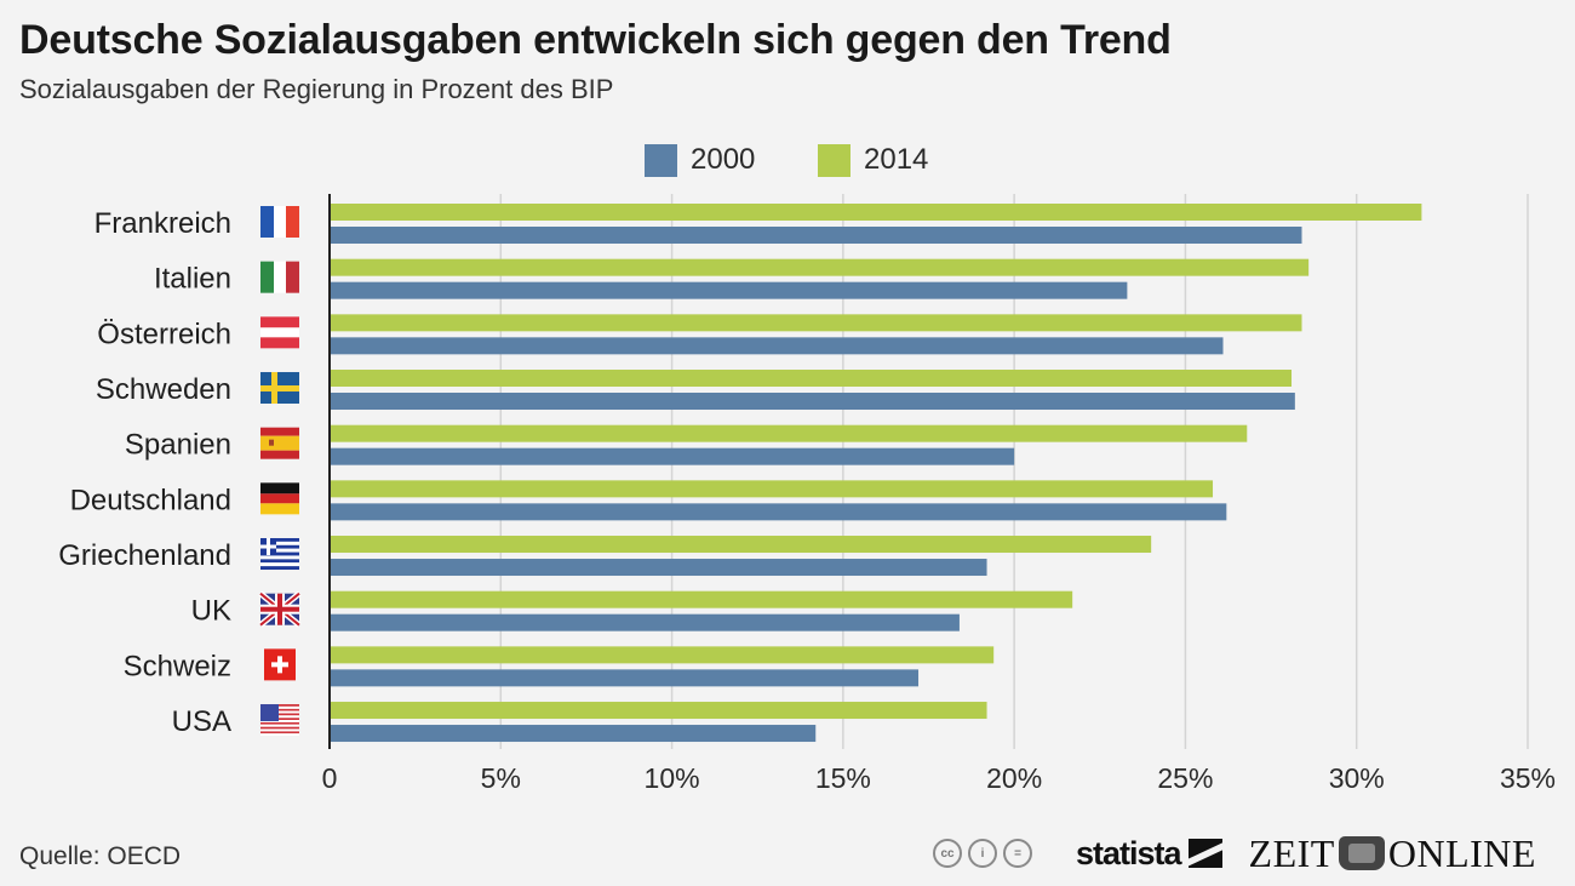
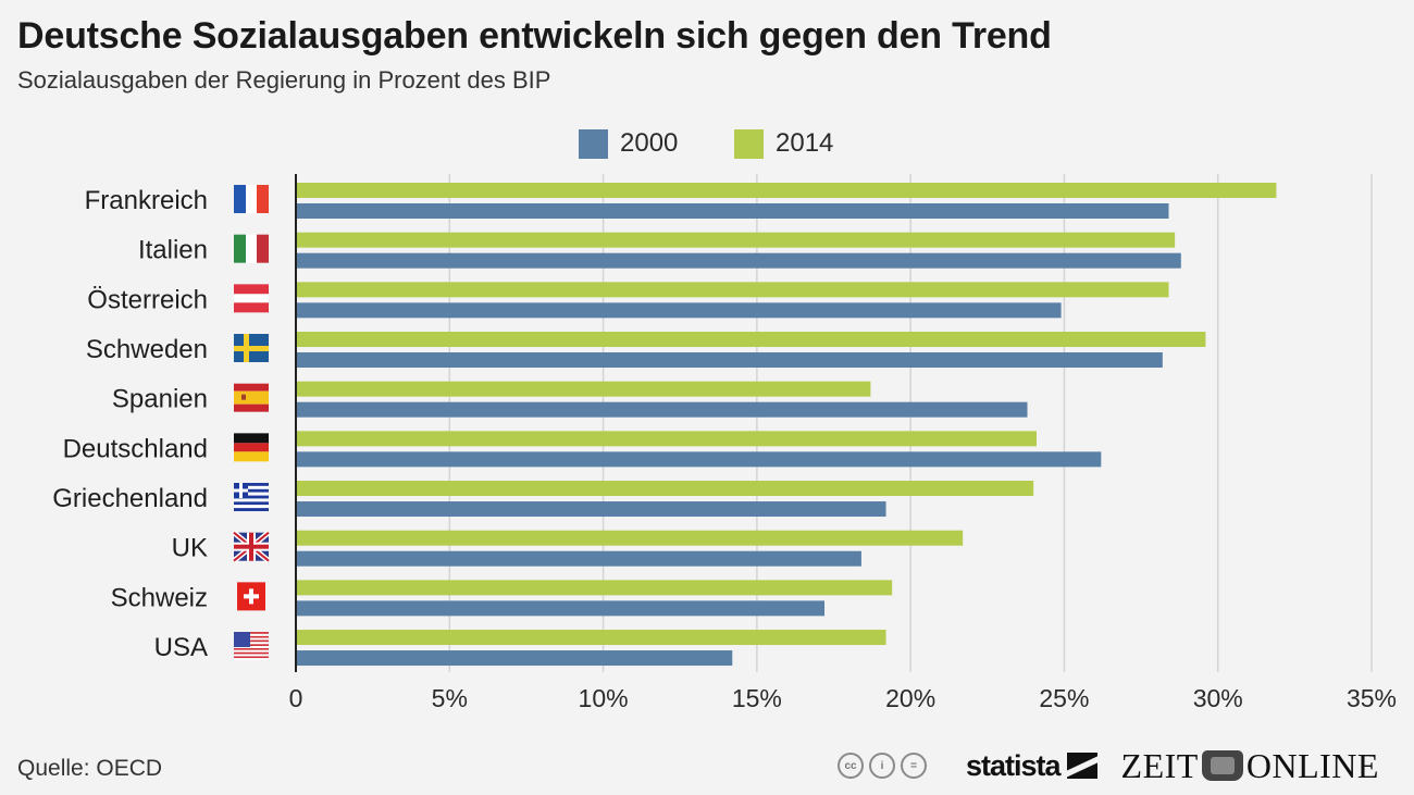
2000/Italien: 23.3% -> 28.8%
2000/Österreich: 26.1% -> 24.9%
2014/Schweden: 28.1% -> 29.6%
2000/Spanien: 20.0% -> 23.8%
2014/Spanien: 26.8% -> 18.7%
2014/Deutschland: 25.8% -> 24.1%
